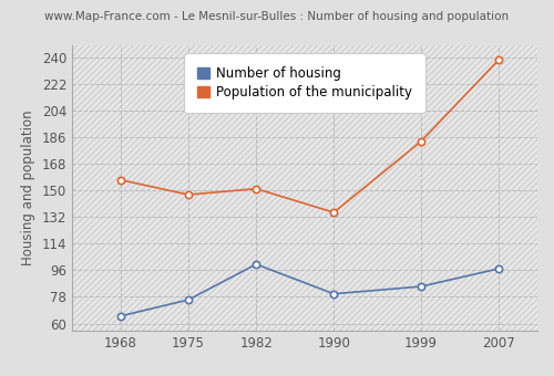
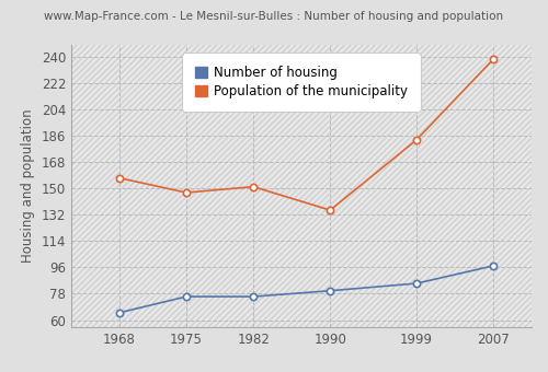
Number of housing/1982: 100 -> 76
